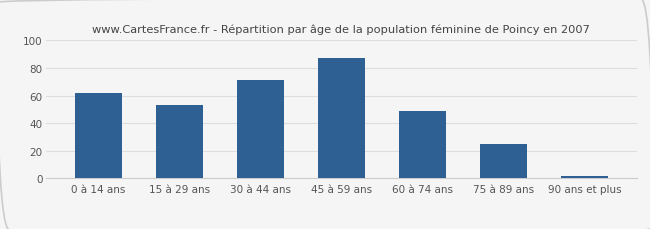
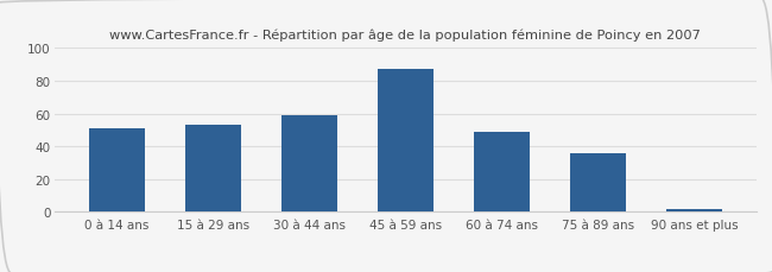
0 à 14 ans: 62 -> 51
30 à 44 ans: 71 -> 59
75 à 89 ans: 25 -> 36
